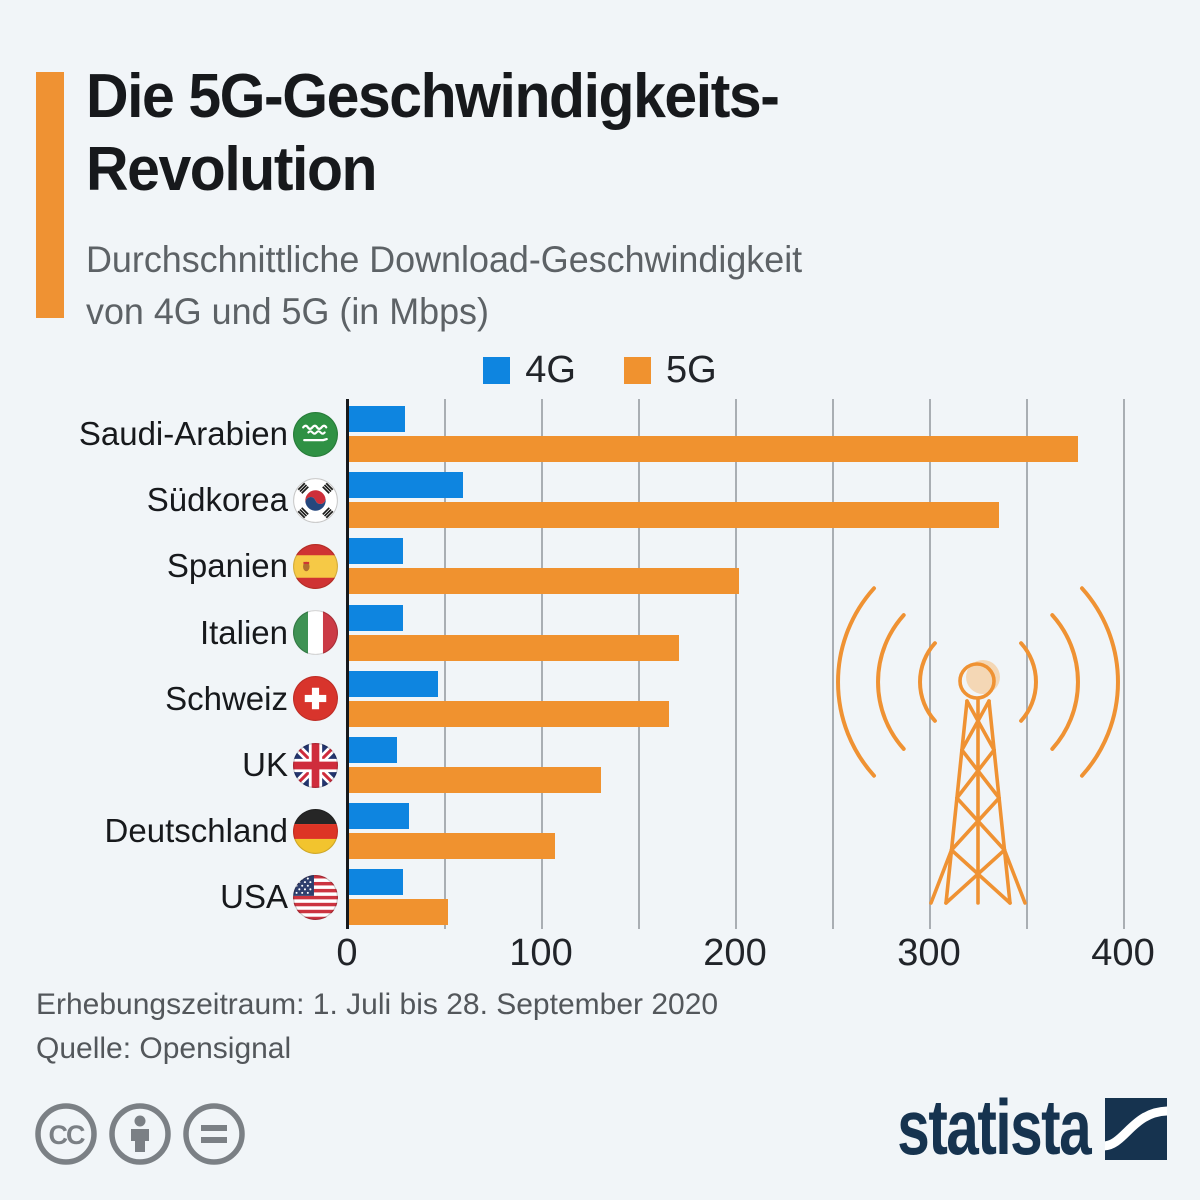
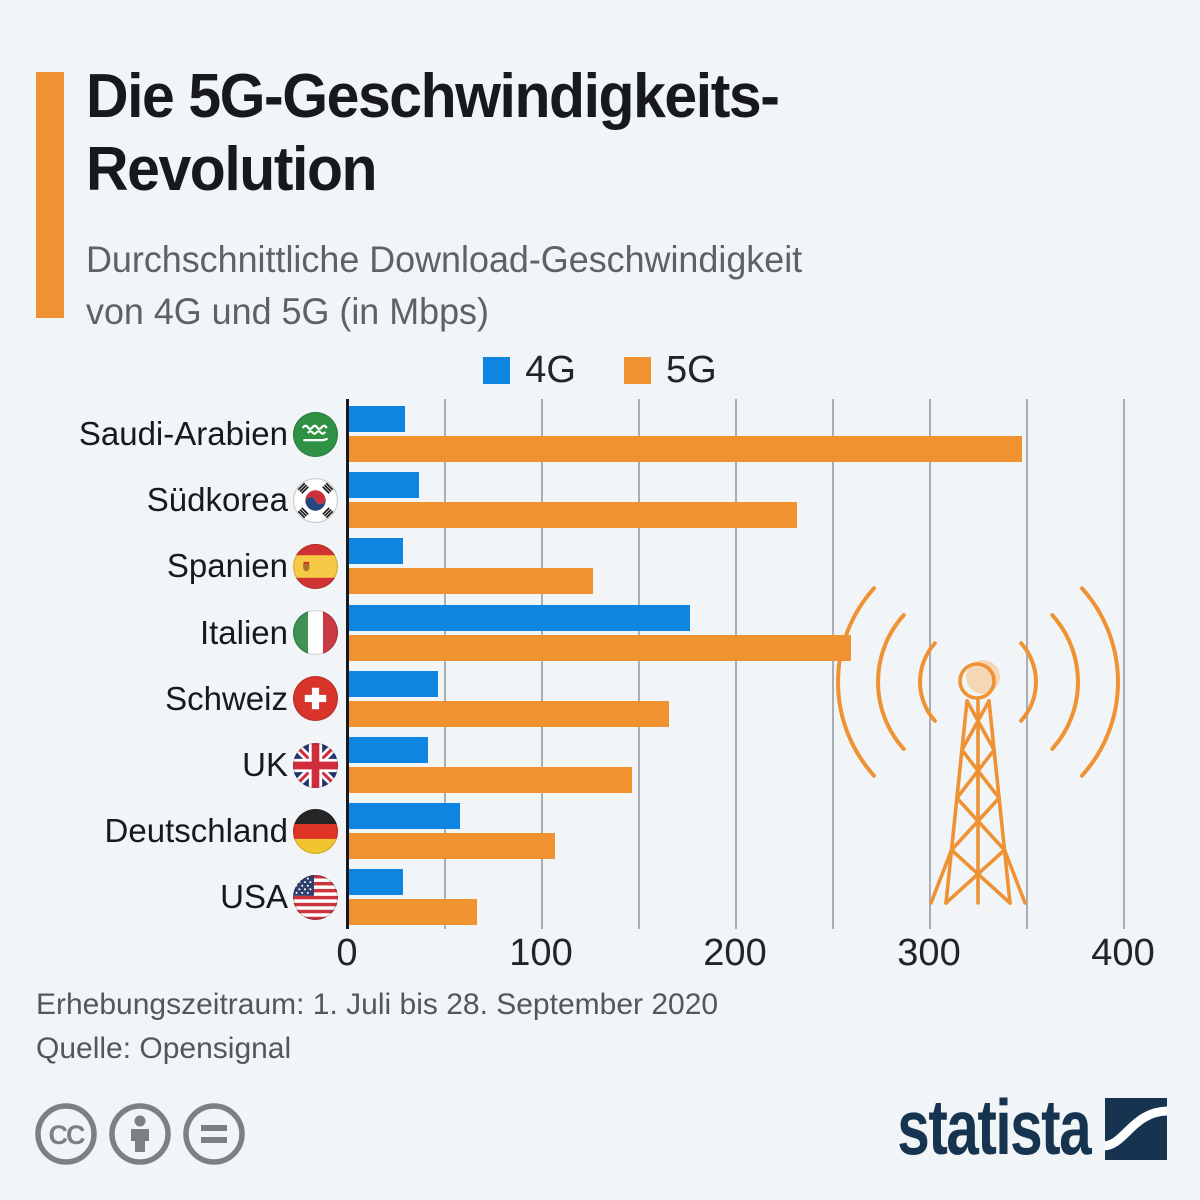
5G/Saudi-Arabien: 377 -> 348
4G/Südkorea: 60 -> 37
5G/Südkorea: 336 -> 232
5G/Spanien: 202 -> 127
4G/Italien: 29 -> 177
5G/Italien: 171 -> 260
4G/UK: 26 -> 42
5G/UK: 131 -> 147
4G/Deutschland: 32 -> 58
5G/USA: 52 -> 67
